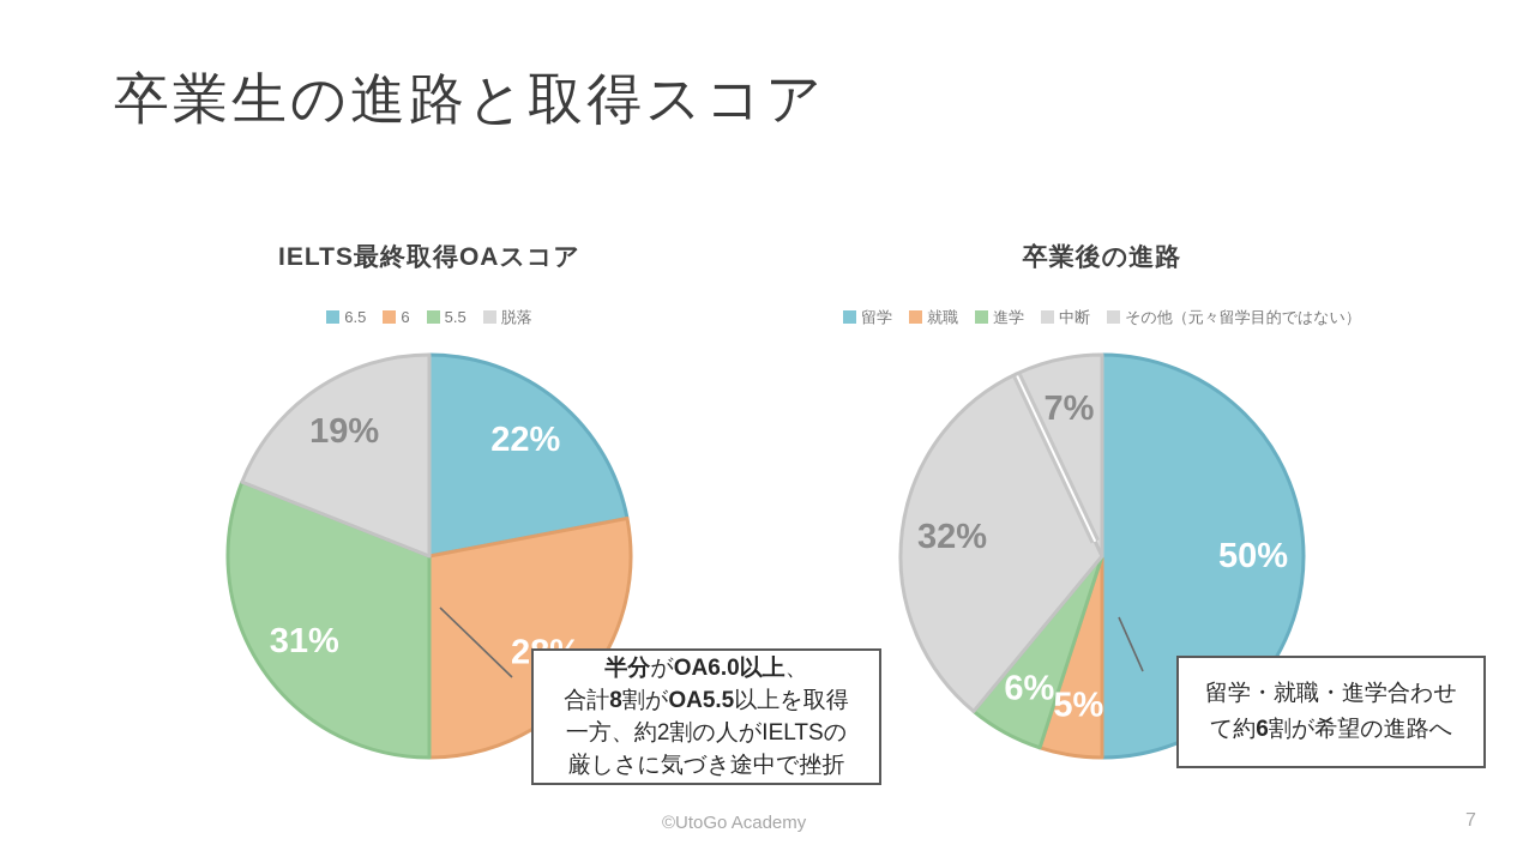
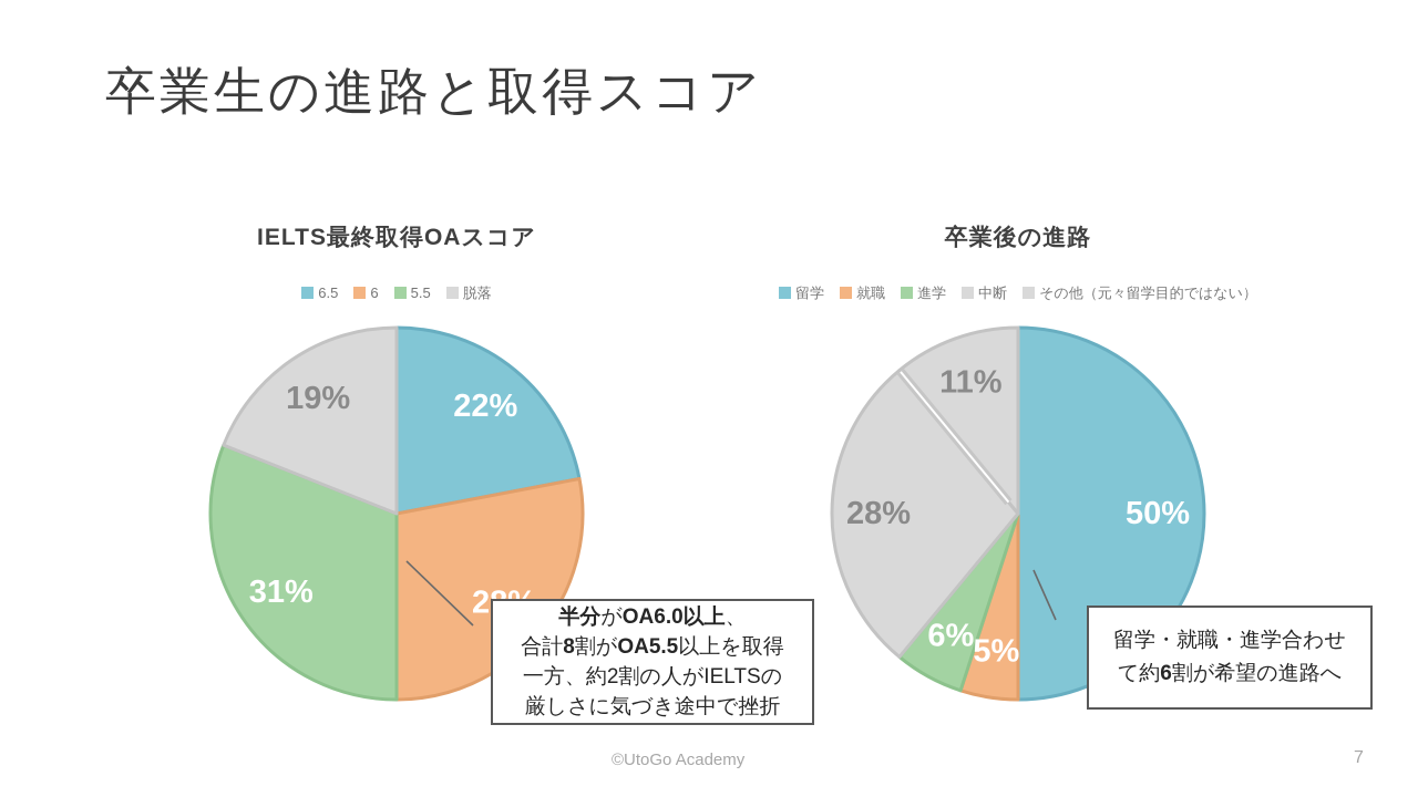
卒業後の進路/中断: 32% -> 28%
卒業後の進路/その他（元々留学目的ではない）: 7% -> 11%
